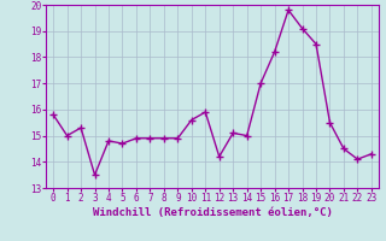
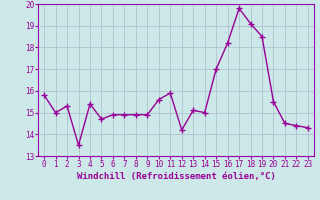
4: 14.8 -> 15.4
22: 14.1 -> 14.4
